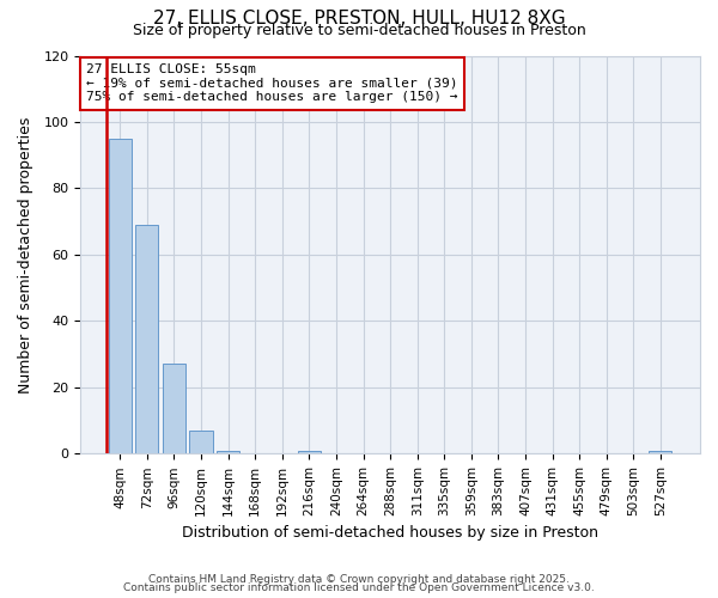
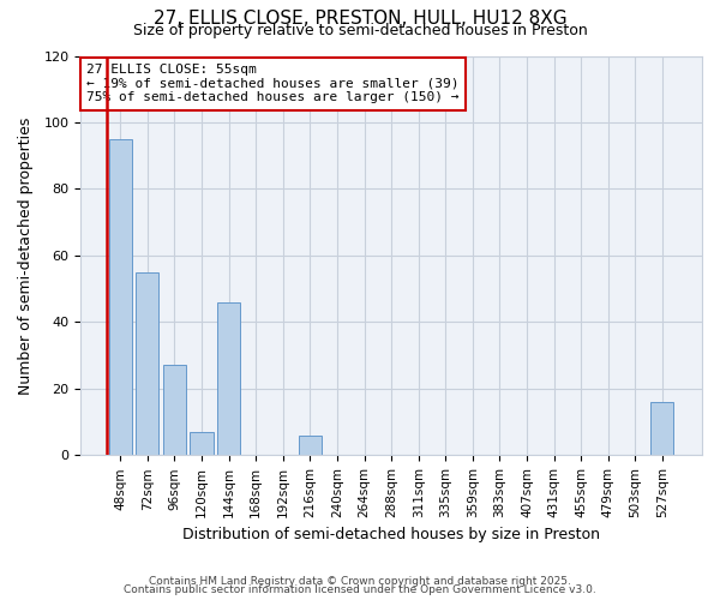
72sqm: 69 -> 55
144sqm: 1 -> 46
216sqm: 1 -> 6
527sqm: 1 -> 16
